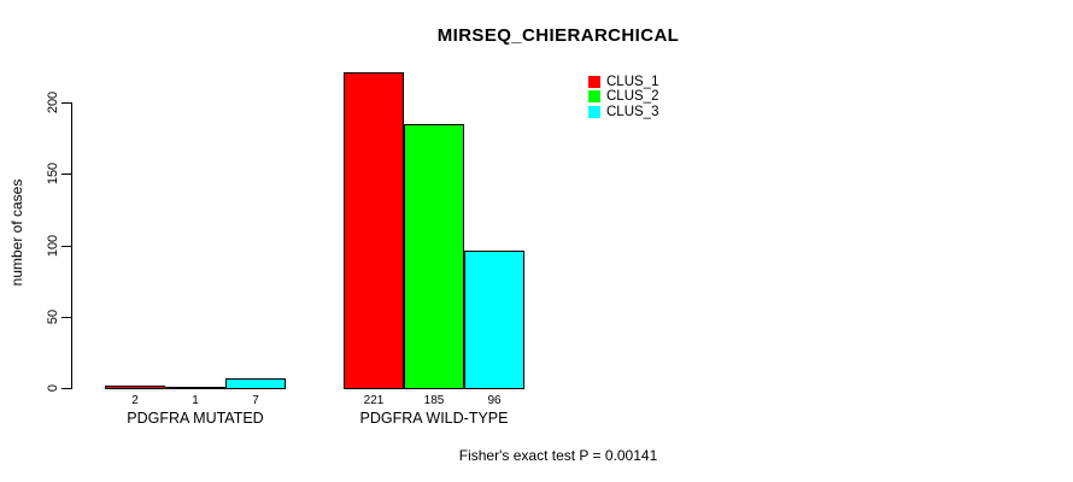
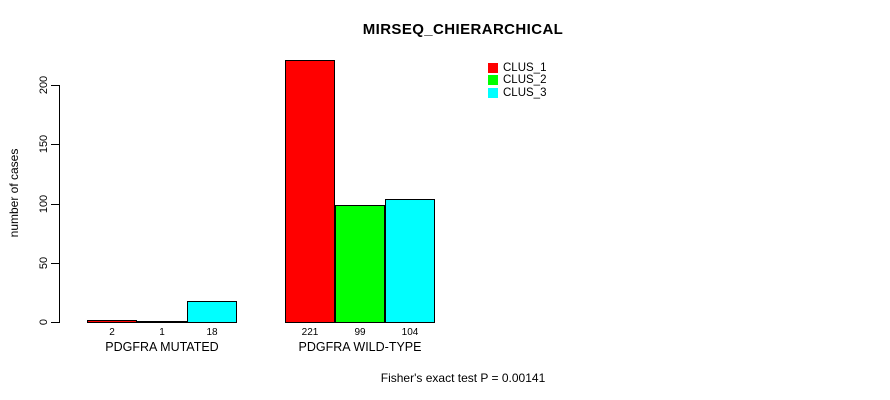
CLUS_3/PDGFRA MUTATED: 7 -> 18
CLUS_2/PDGFRA WILD-TYPE: 185 -> 99
CLUS_3/PDGFRA WILD-TYPE: 96 -> 104
